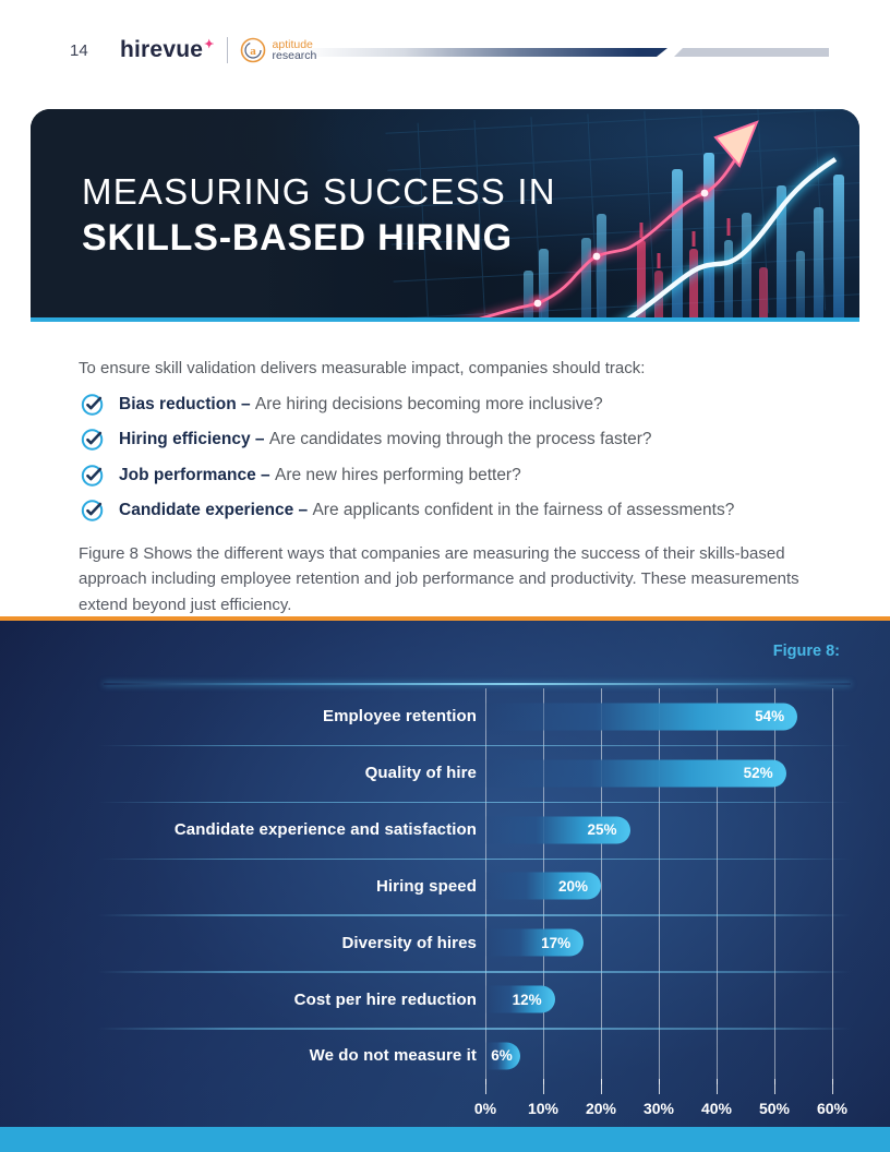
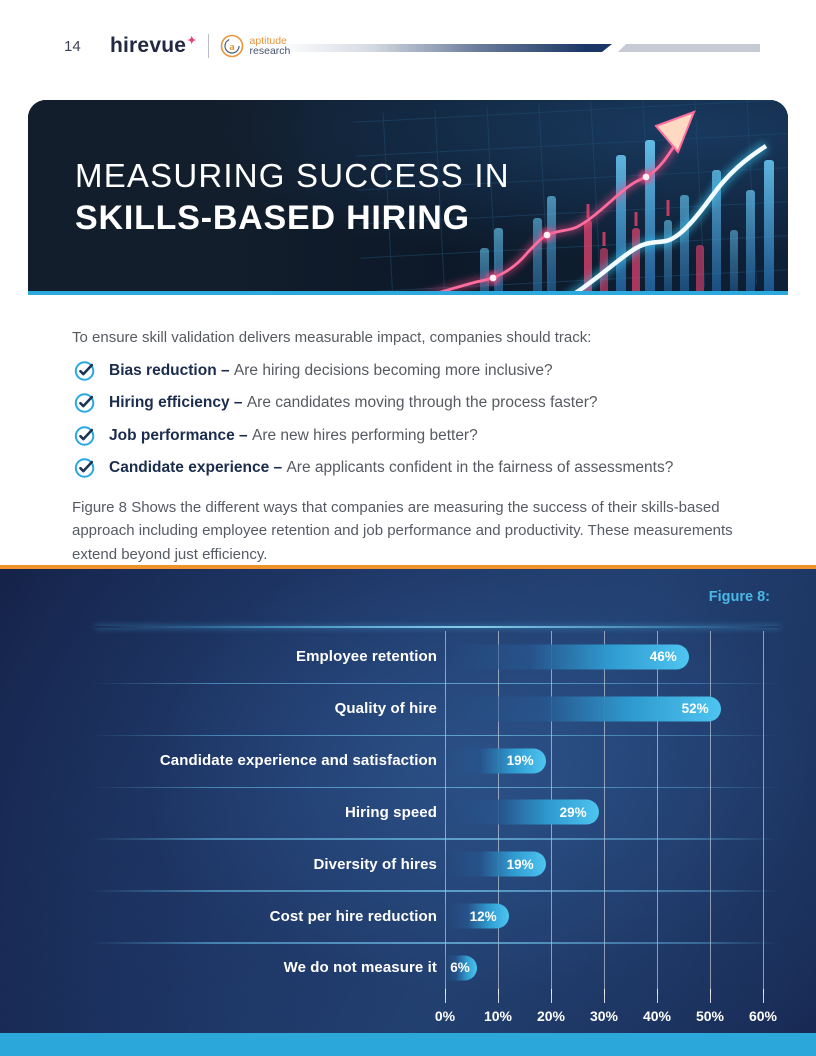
Employee retention: 54% -> 46%
Candidate experience and satisfaction: 25% -> 19%
Hiring speed: 20% -> 29%
Diversity of hires: 17% -> 19%
